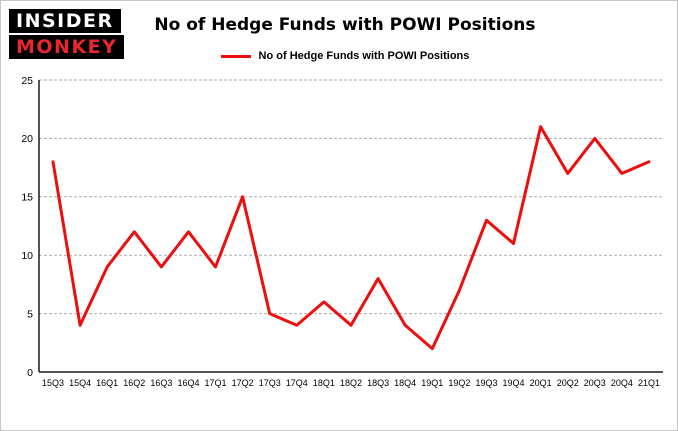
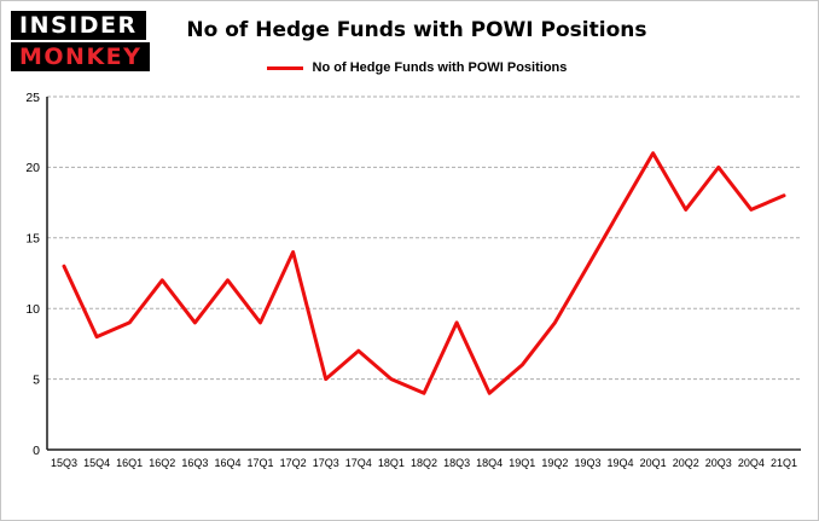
15Q3: 18 -> 13
15Q4: 4 -> 8
17Q2: 15 -> 14
17Q4: 4 -> 7
18Q1: 6 -> 5
18Q3: 8 -> 9
19Q1: 2 -> 6
19Q2: 7 -> 9
19Q4: 11 -> 17
